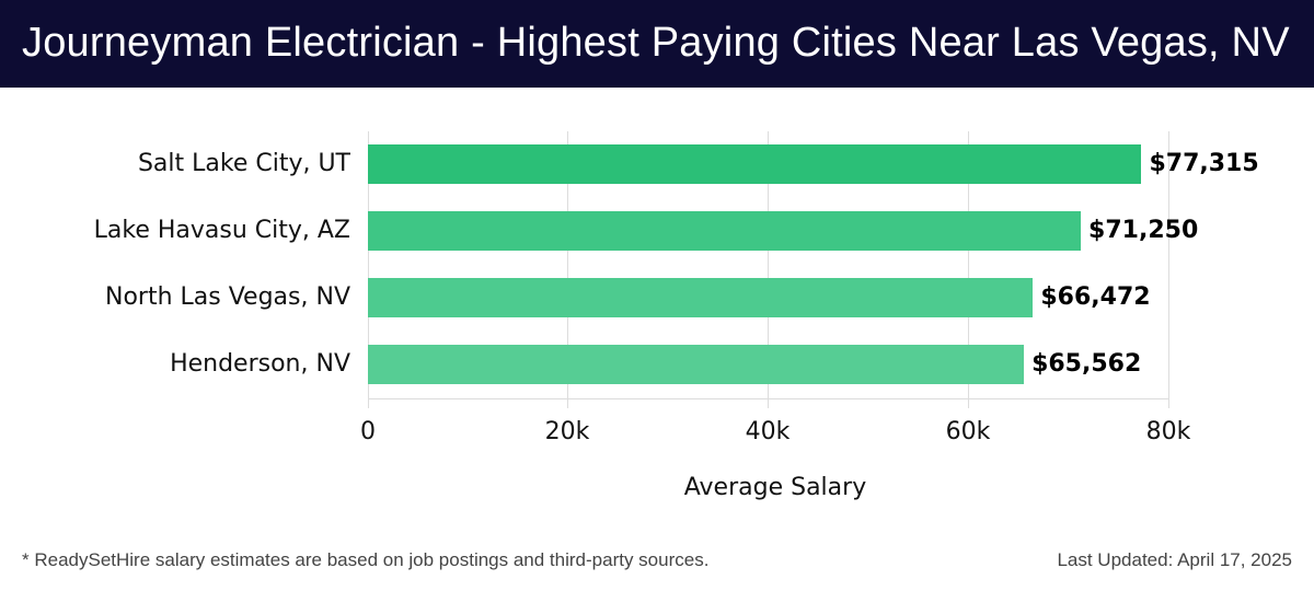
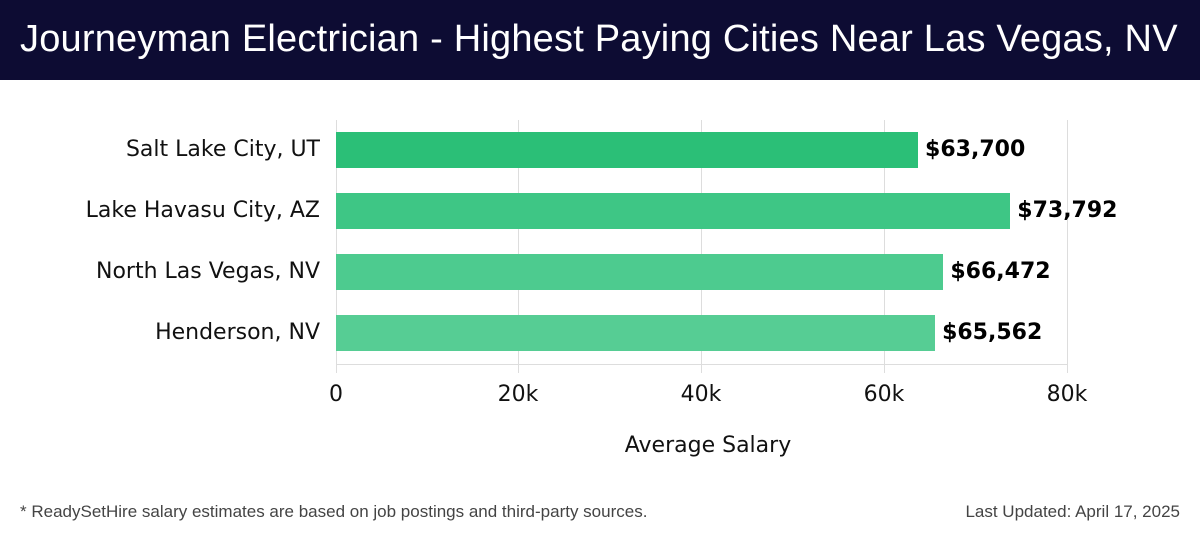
Salt Lake City, UT: $77,315 -> $63,700
Lake Havasu City, AZ: $71,250 -> $73,792
